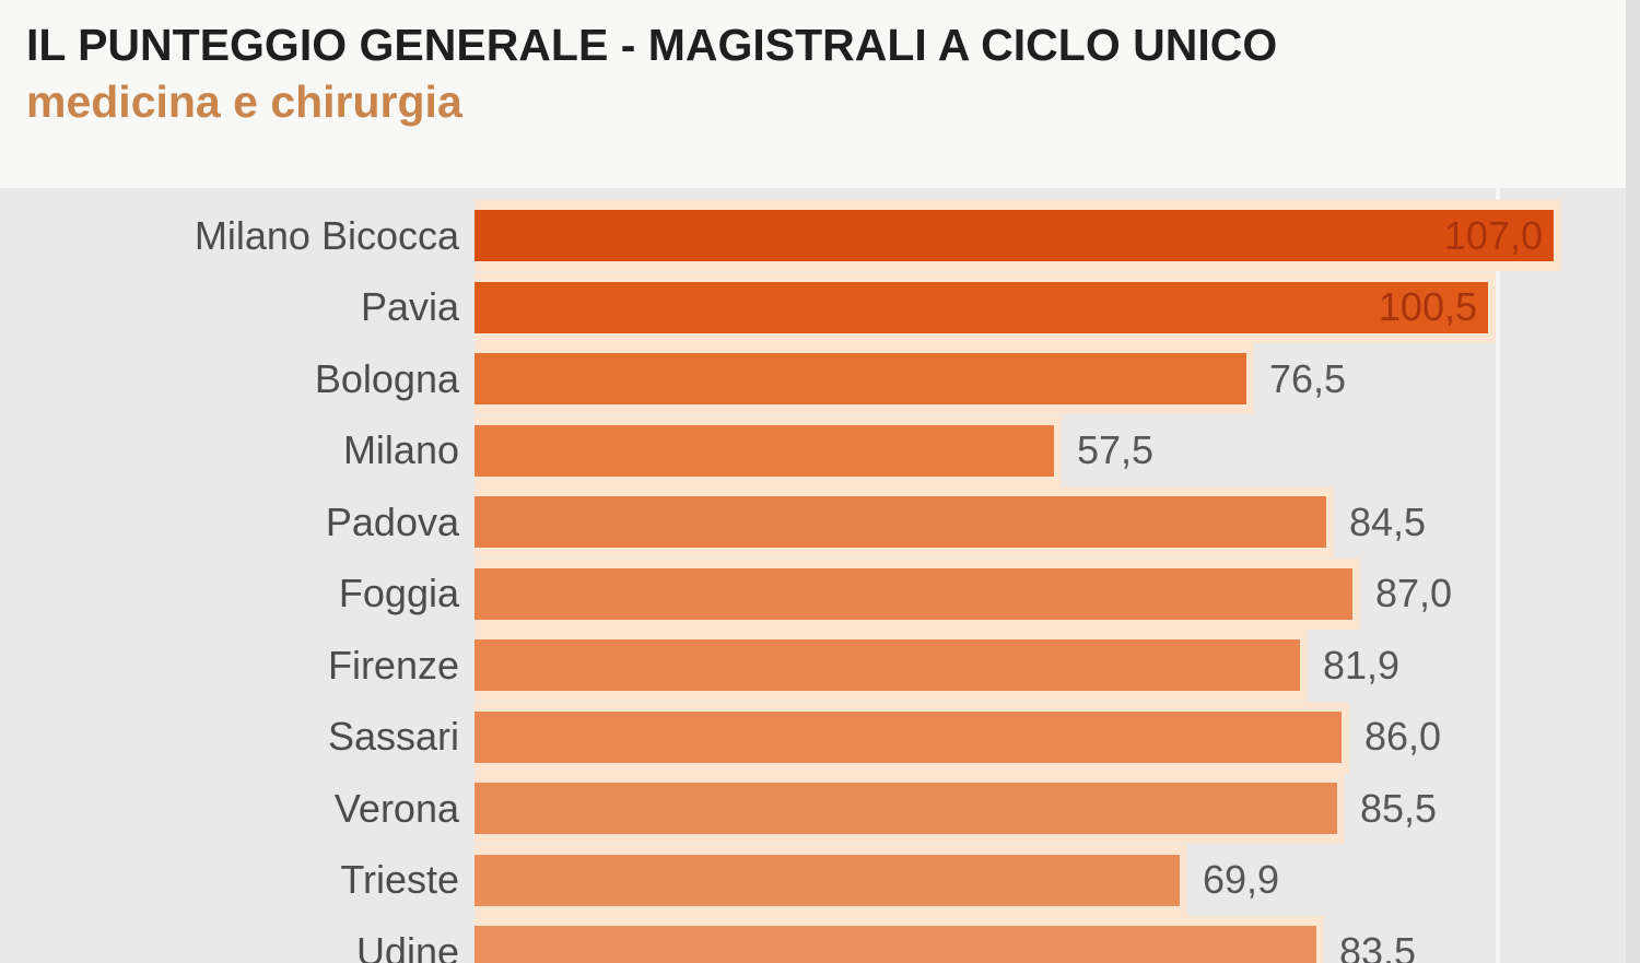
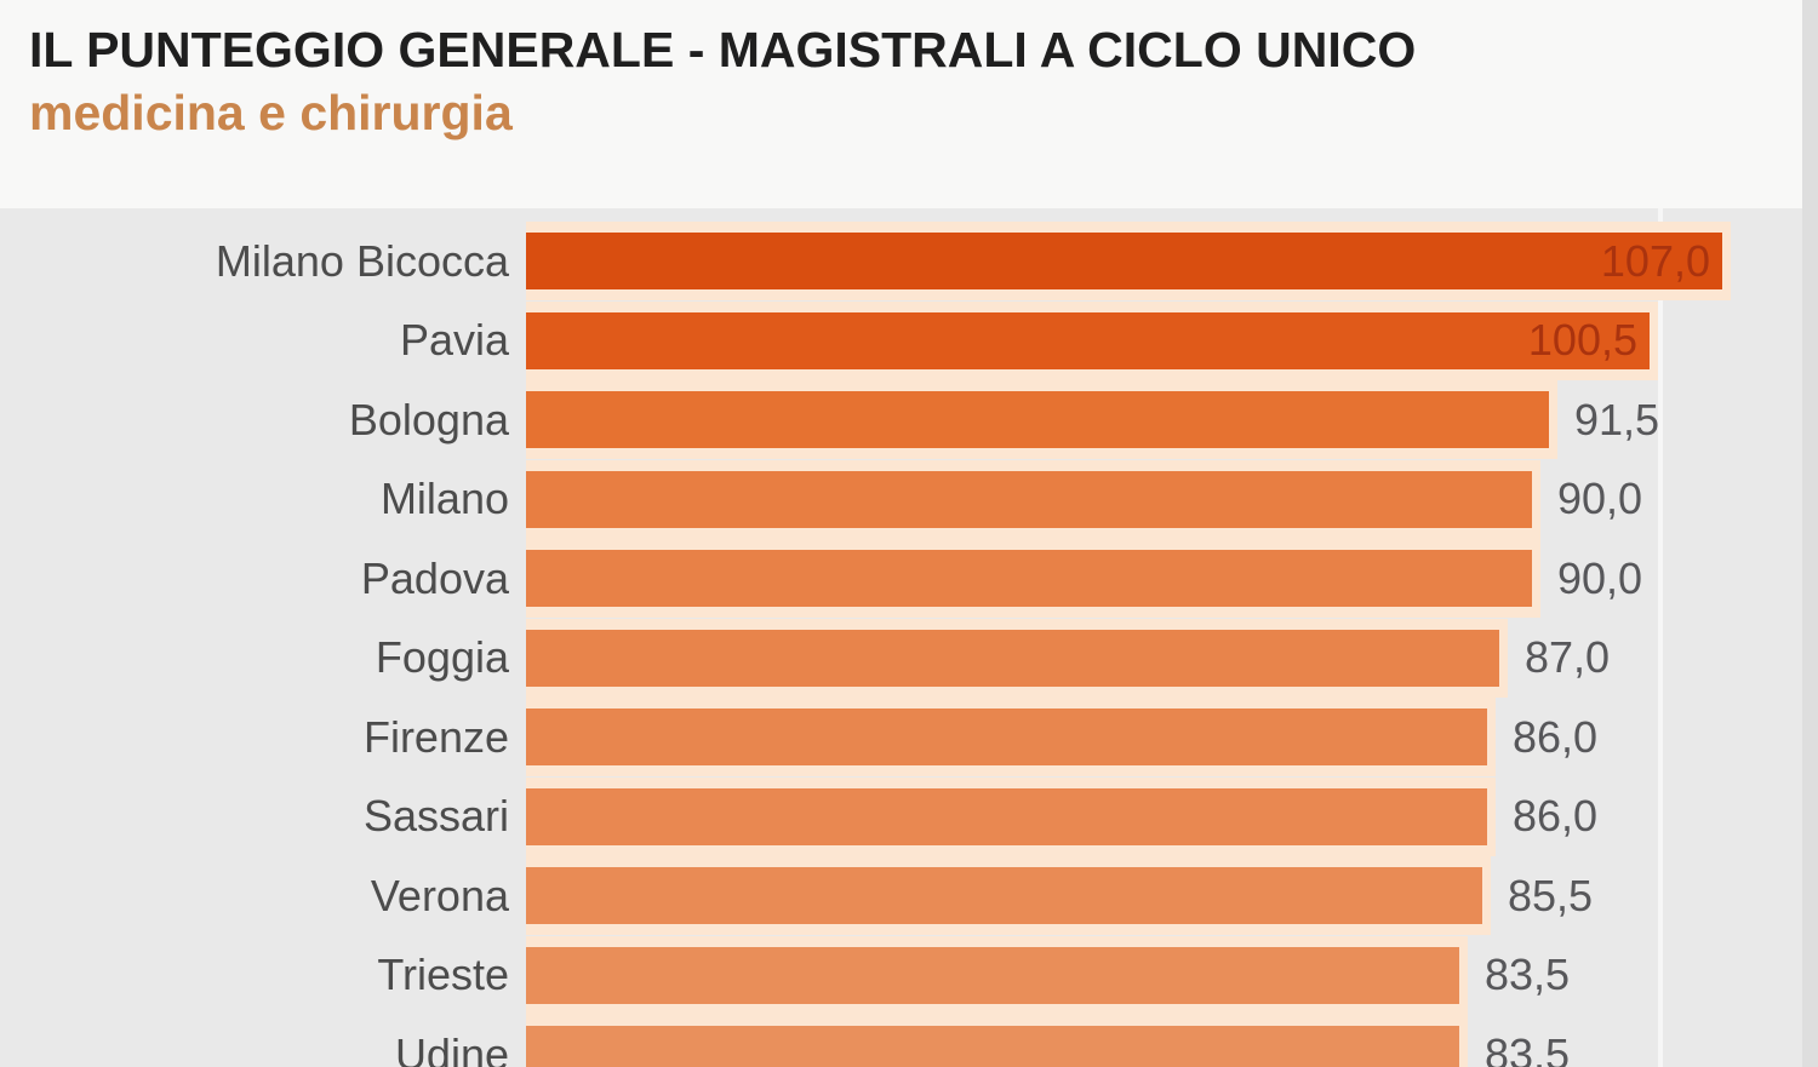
Bologna: 76,5 -> 91,5
Milano: 57,5 -> 90,0
Padova: 84,5 -> 90,0
Firenze: 81,9 -> 86,0
Trieste: 69,9 -> 83,5
